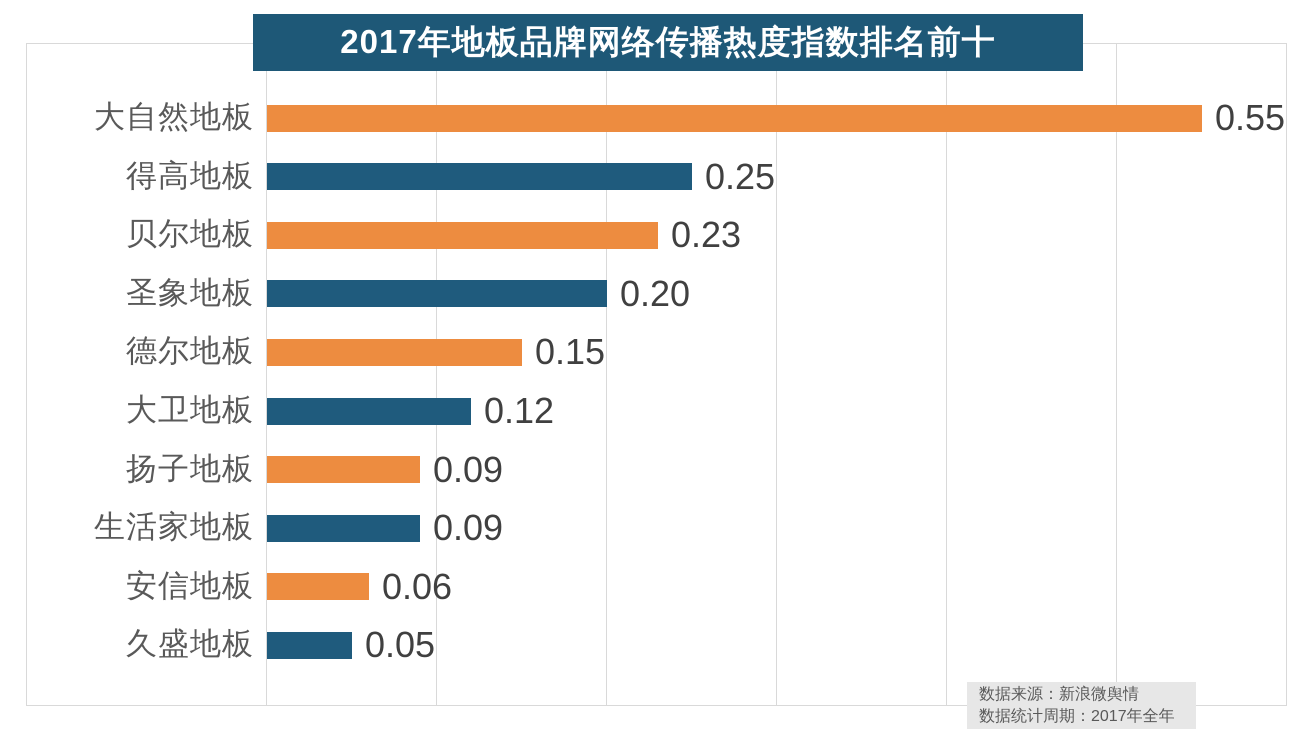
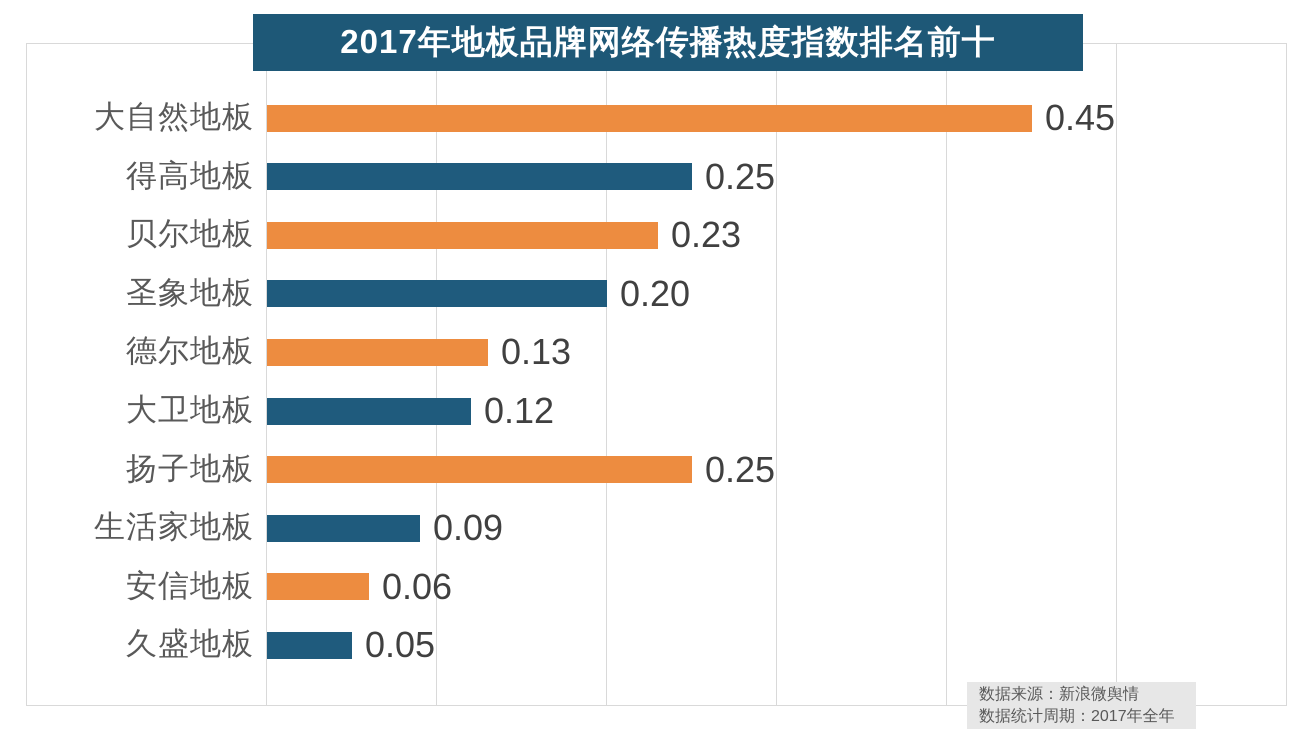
大自然地板: 0.55 -> 0.45
德尔地板: 0.15 -> 0.13
扬子地板: 0.09 -> 0.25
